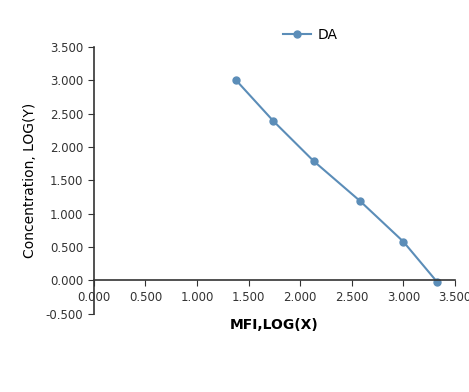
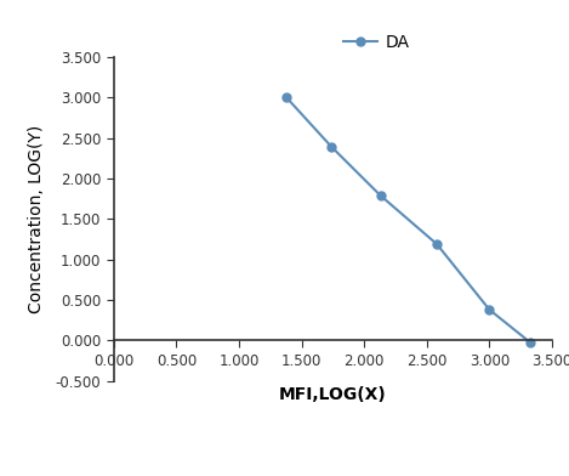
3.000: 0.58 -> 0.38
